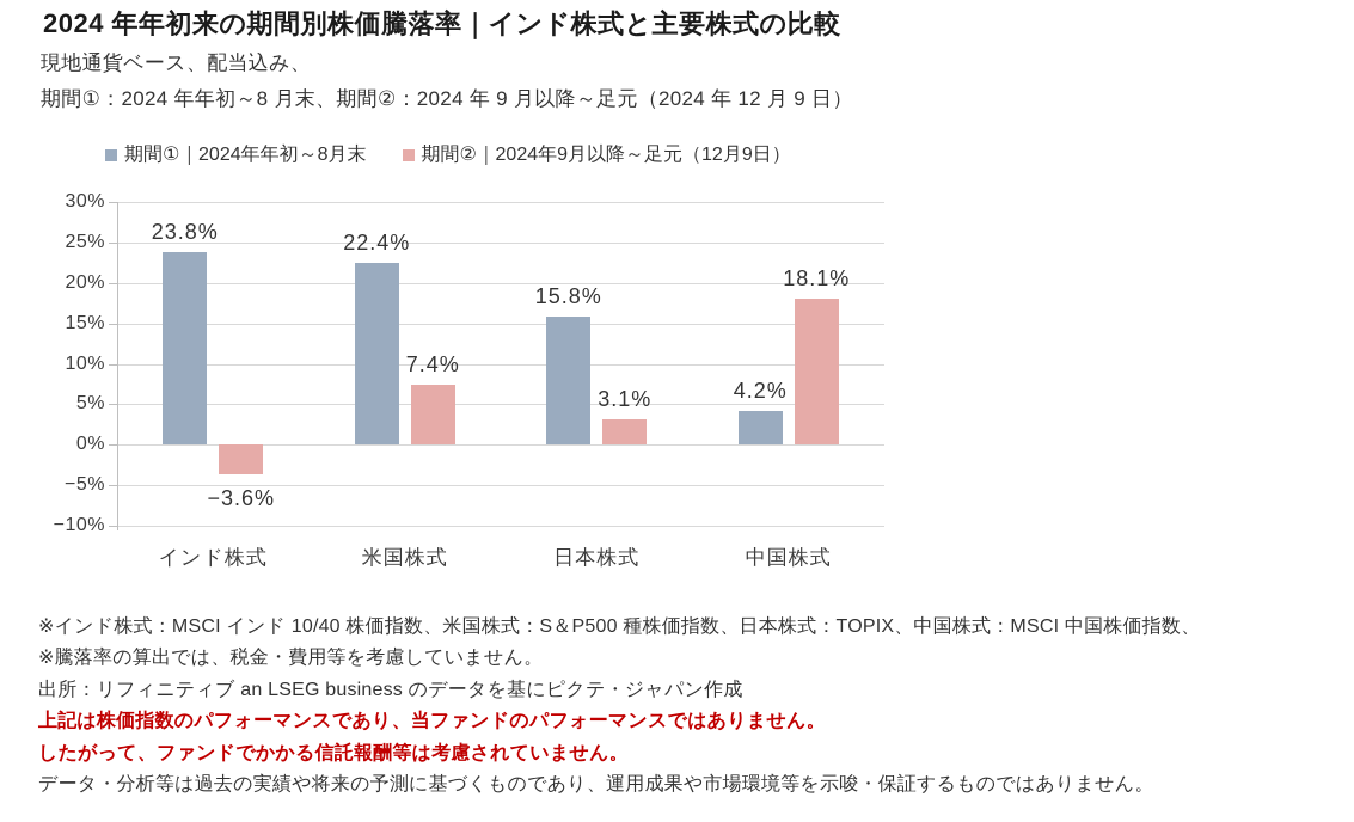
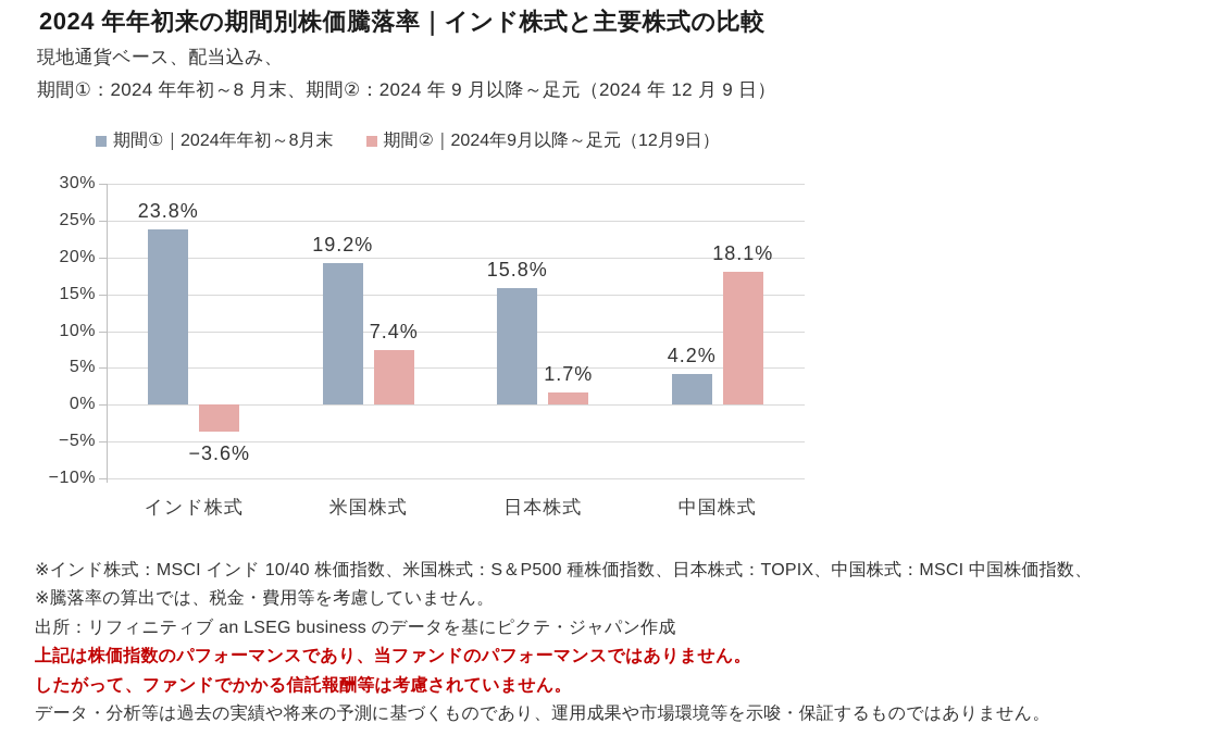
期間①｜2024年年初～8月末/米国株式: 22.4% -> 19.2%
期間②｜2024年9月以降～足元（12月9日）/日本株式: 3.1% -> 1.7%
